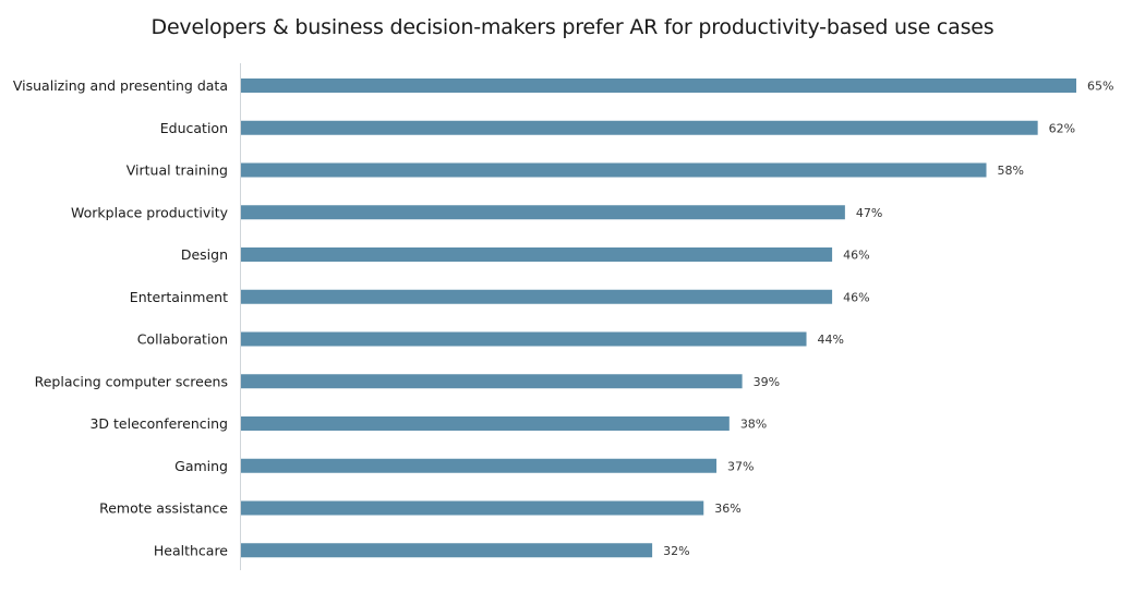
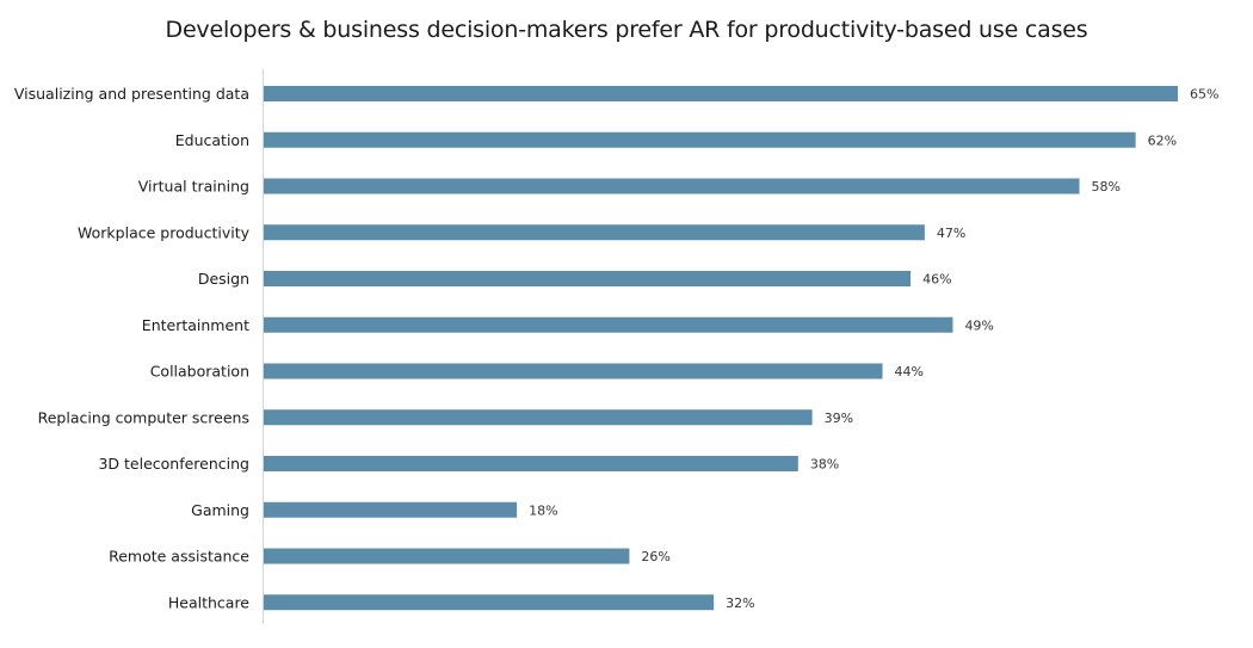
Entertainment: 46% -> 49%
Gaming: 37% -> 18%
Remote assistance: 36% -> 26%
